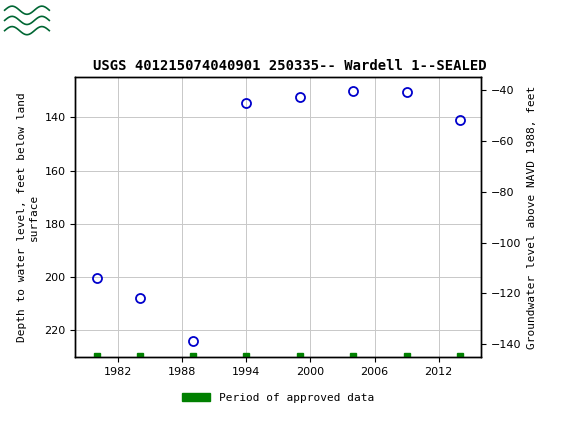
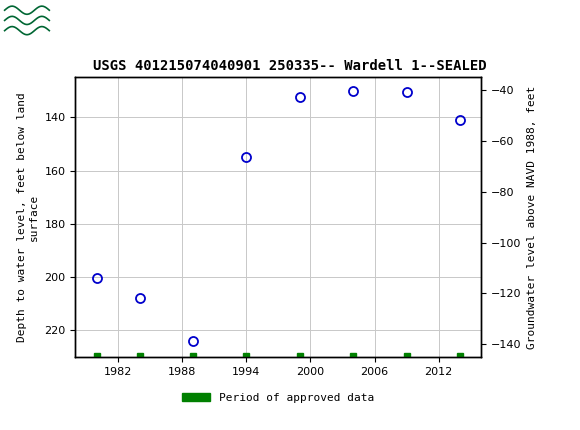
1994: 134.5 -> 155.0
